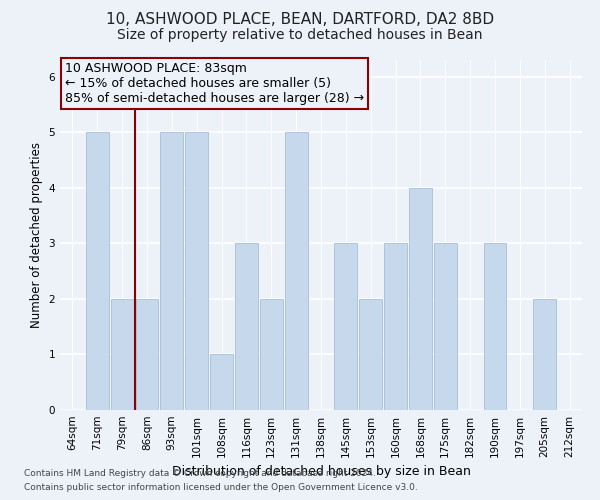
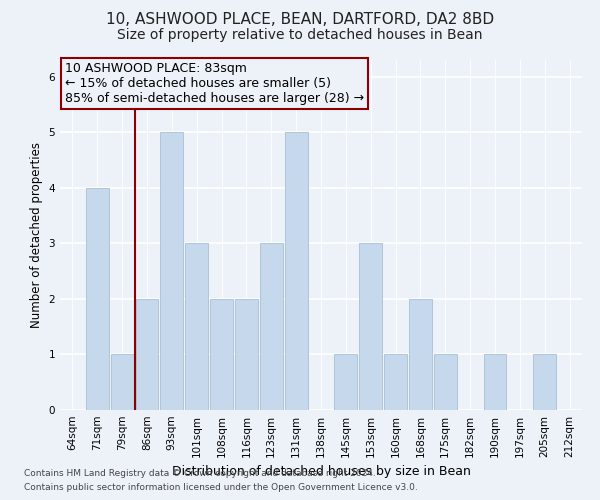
71sqm: 5 -> 4
79sqm: 2 -> 1
101sqm: 5 -> 3
108sqm: 1 -> 2
116sqm: 3 -> 2
123sqm: 2 -> 3
145sqm: 3 -> 1
153sqm: 2 -> 3
160sqm: 3 -> 1
168sqm: 4 -> 2
175sqm: 3 -> 1
190sqm: 3 -> 1
205sqm: 2 -> 1
